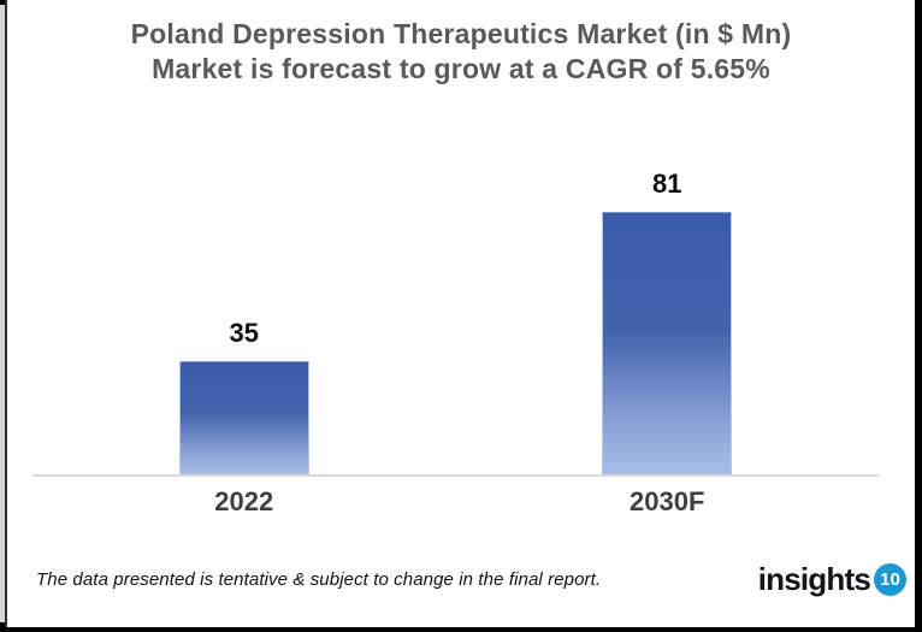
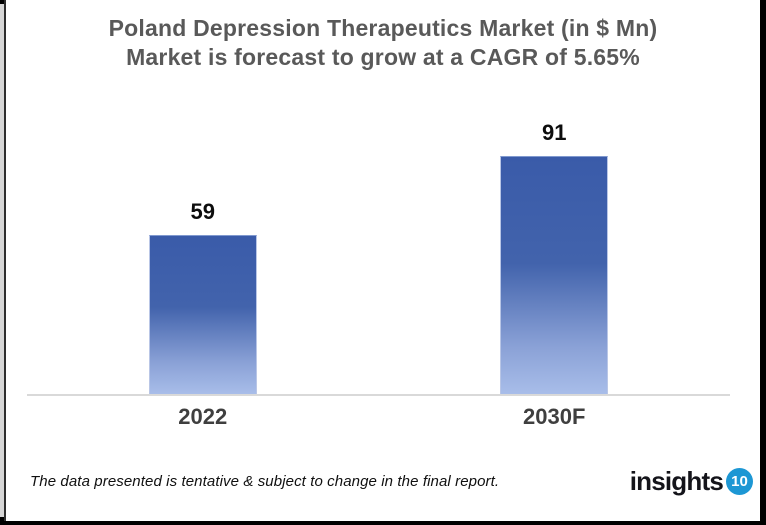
2022: 35 -> 59
2030F: 81 -> 91
